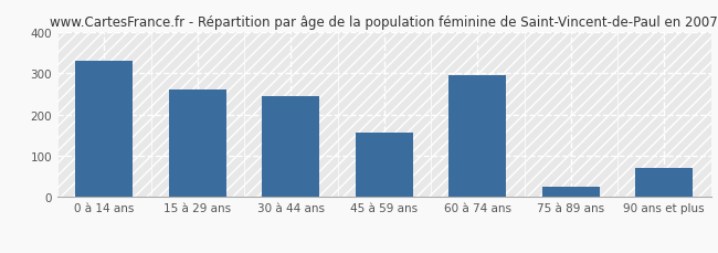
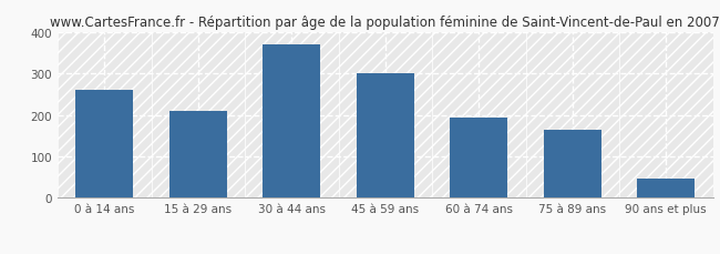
0 à 14 ans: 330 -> 260
15 à 29 ans: 260 -> 210
30 à 44 ans: 245 -> 370
45 à 59 ans: 155 -> 300
60 à 74 ans: 295 -> 193
75 à 89 ans: 25 -> 163
90 ans et plus: 70 -> 47
